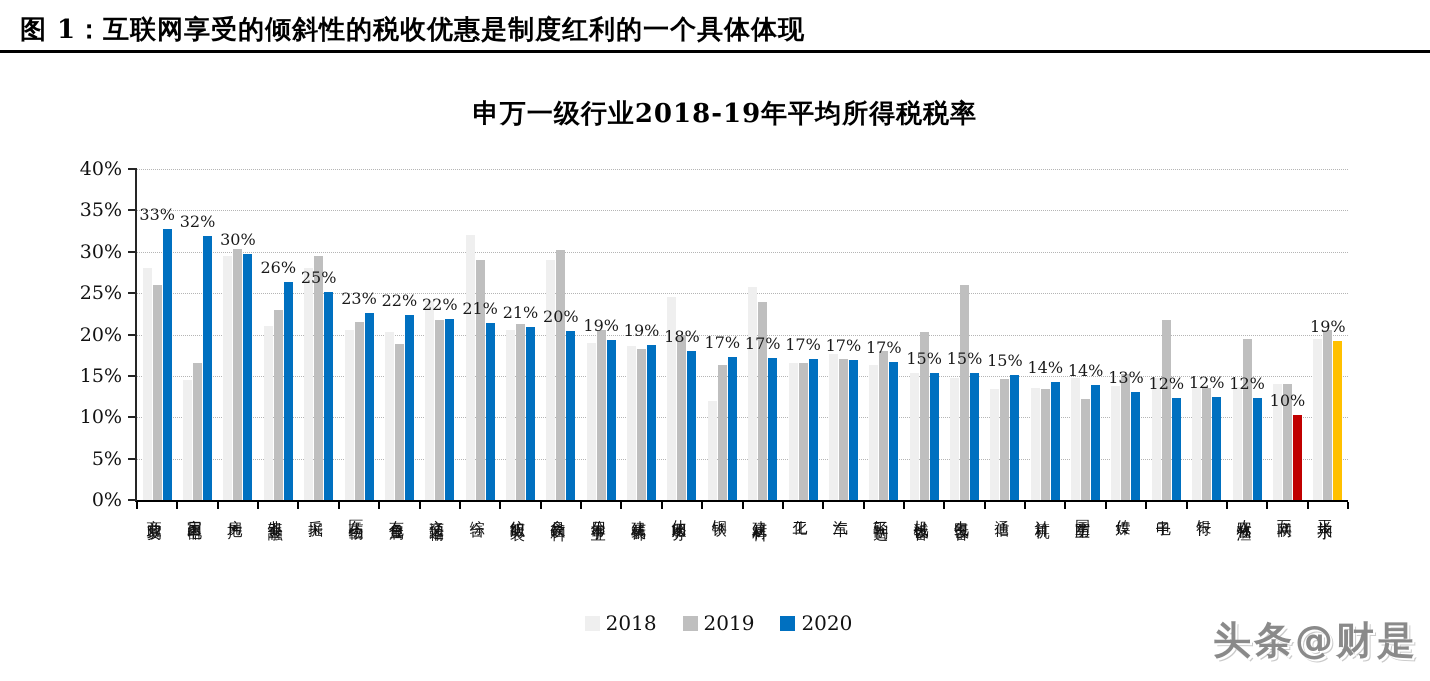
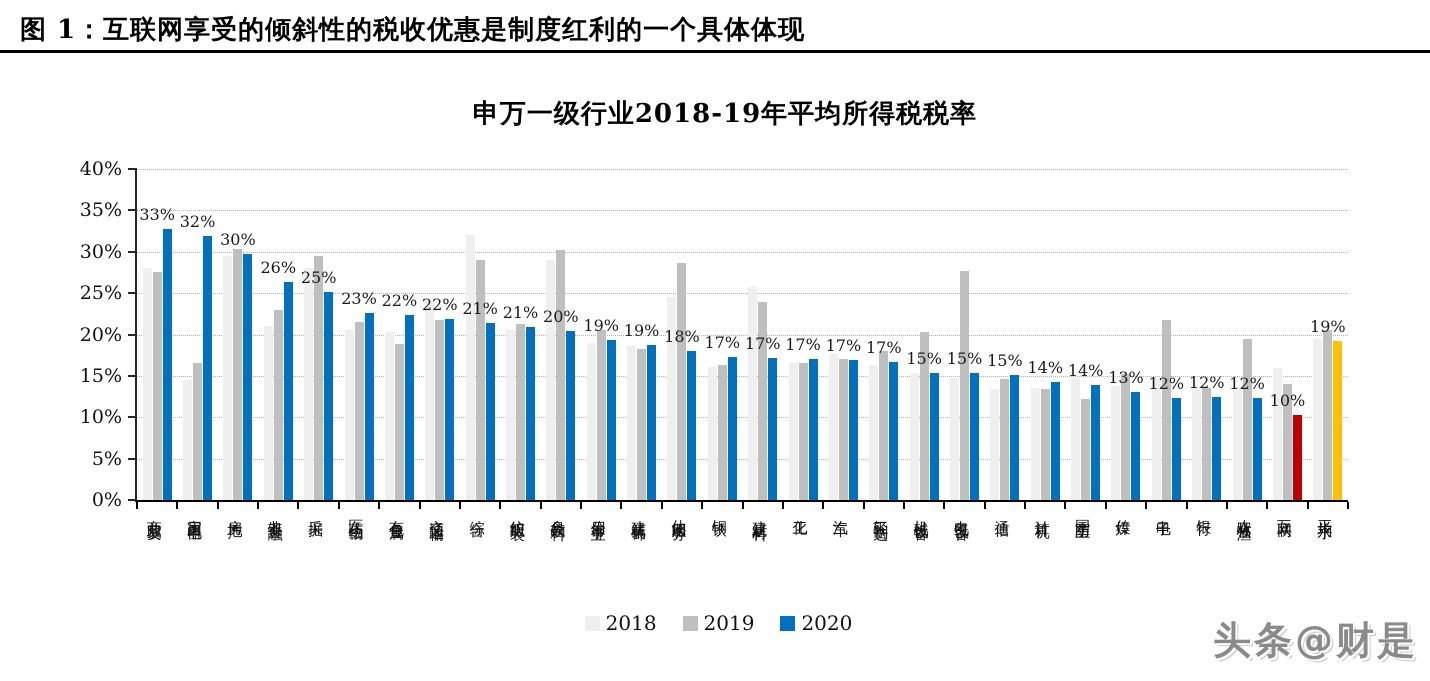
2019/商业贸易: 26% -> 28%
2019/休闲服务: 20% -> 29%
2018/钢铁: 12% -> 16%
2019/电气设备: 26% -> 28%
2018/互联网: 14% -> 16%
